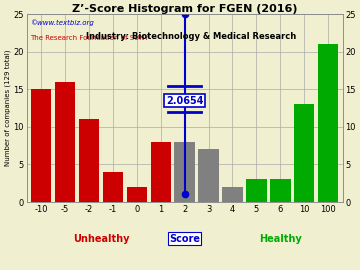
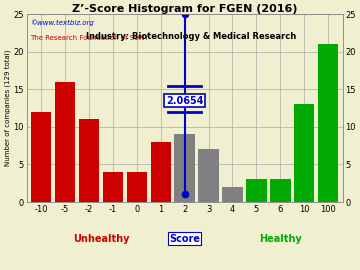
-10: 15 -> 12
0: 2 -> 4
2: 8 -> 9
